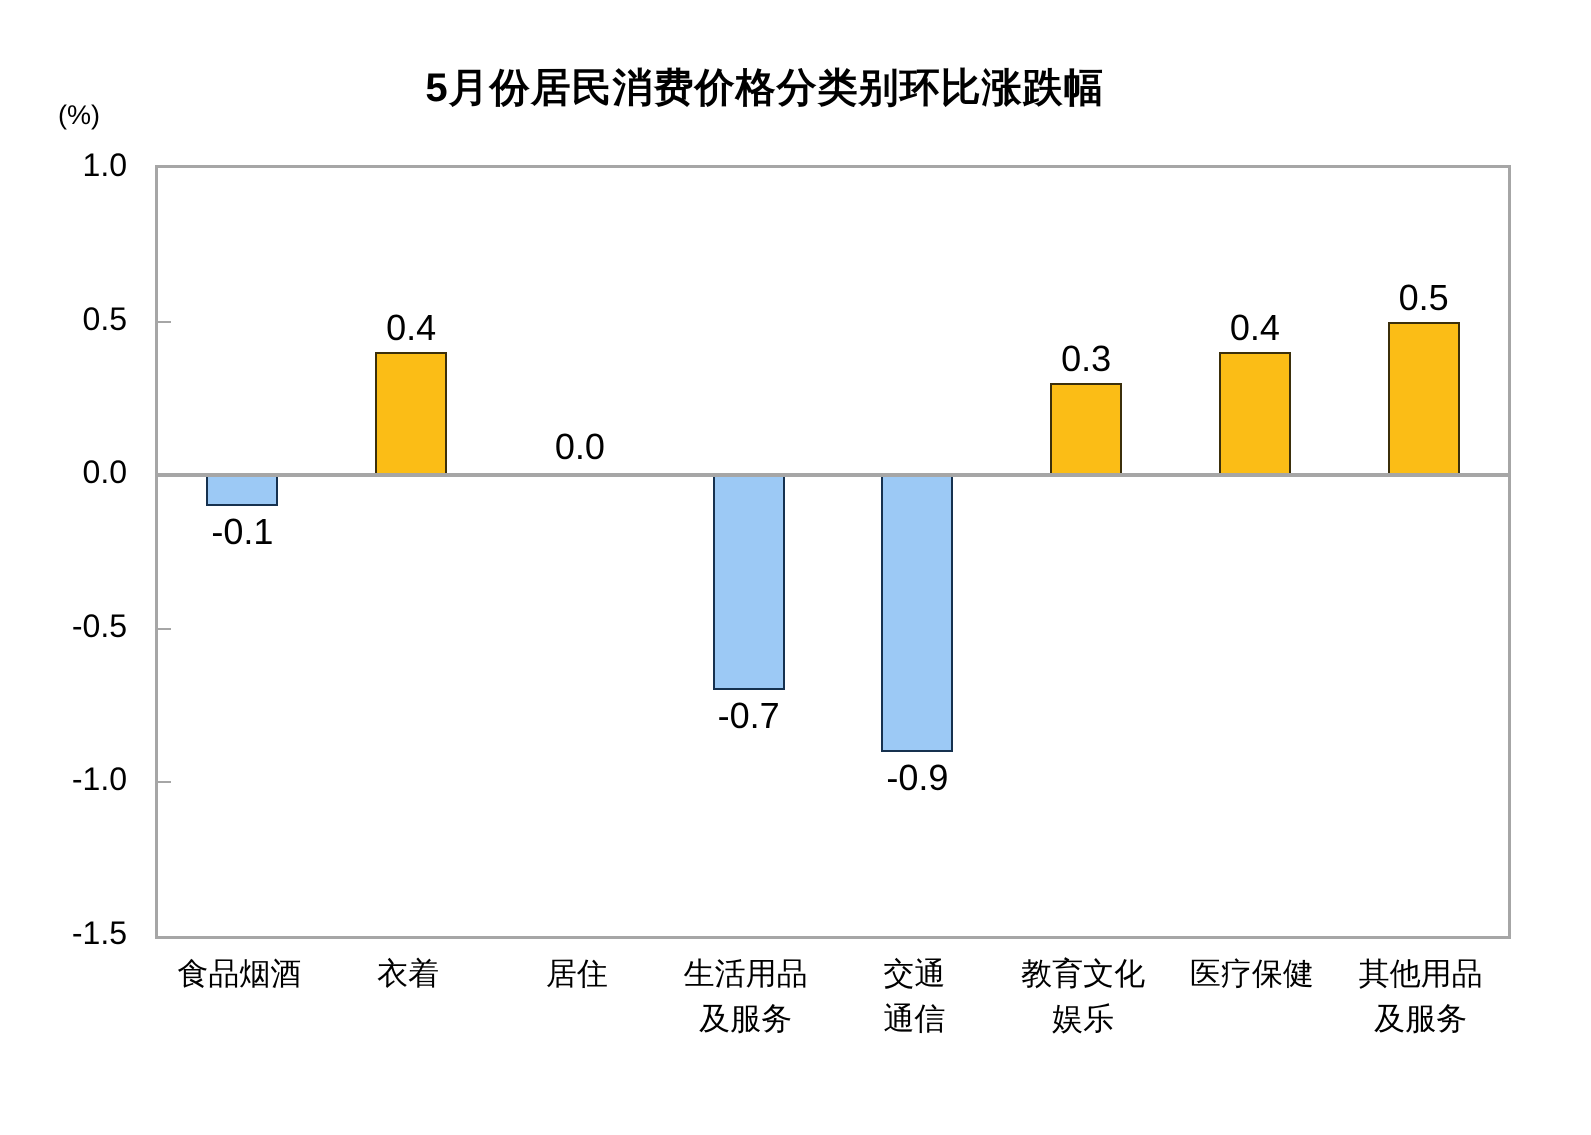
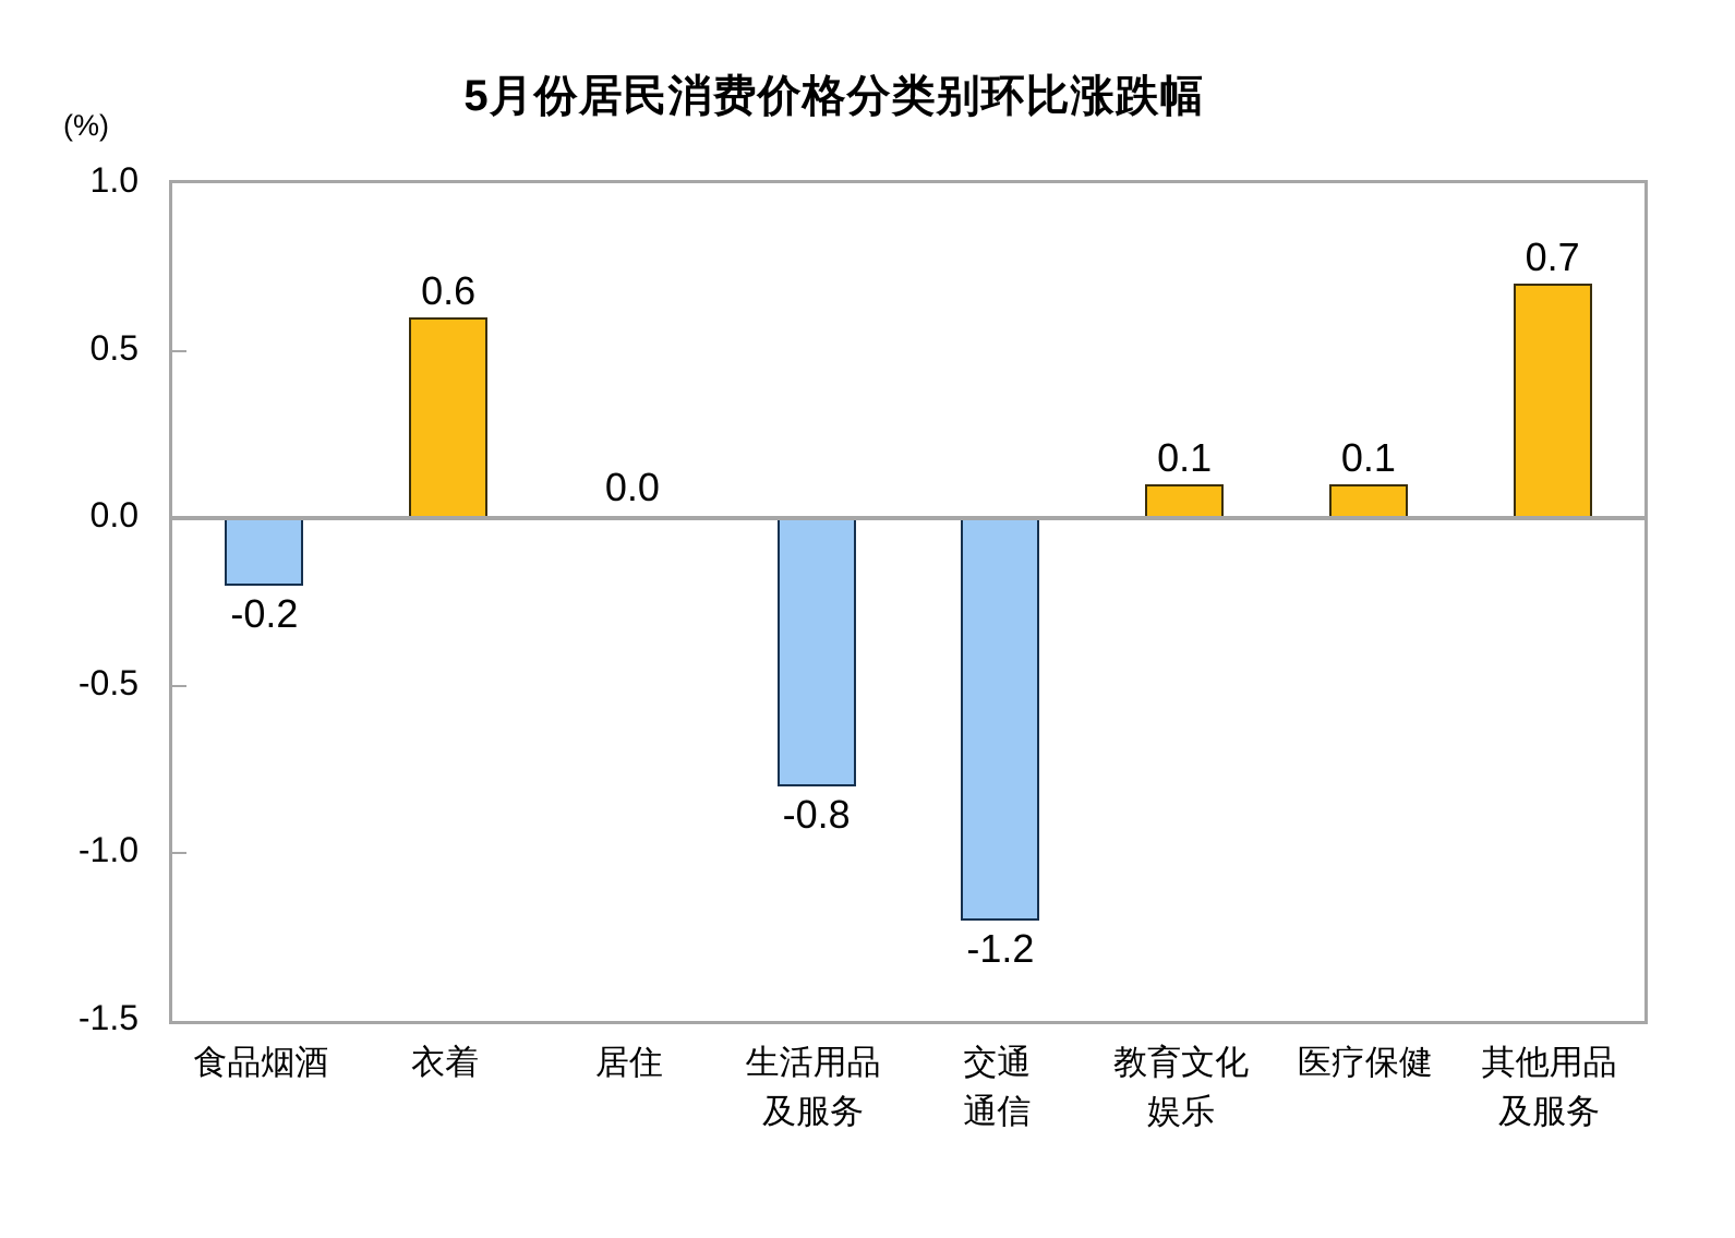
食品烟酒: -0.1 -> -0.2
衣着: 0.4 -> 0.6
生活用品及服务: -0.7 -> -0.8
交通通信: -0.9 -> -1.2
教育文化娱乐: 0.3 -> 0.1
医疗保健: 0.4 -> 0.1
其他用品及服务: 0.5 -> 0.7
